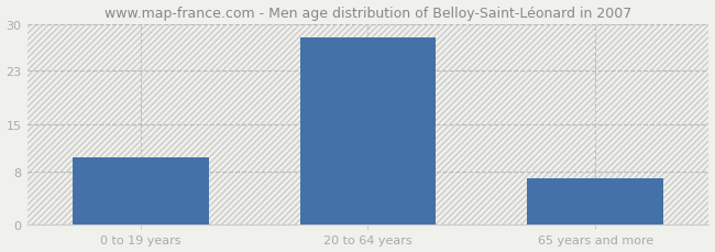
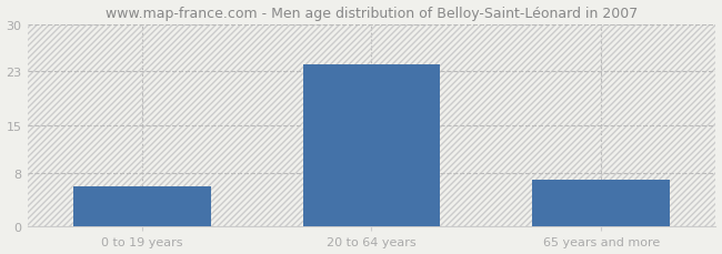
0 to 19 years: 10 -> 6
20 to 64 years: 28 -> 24
